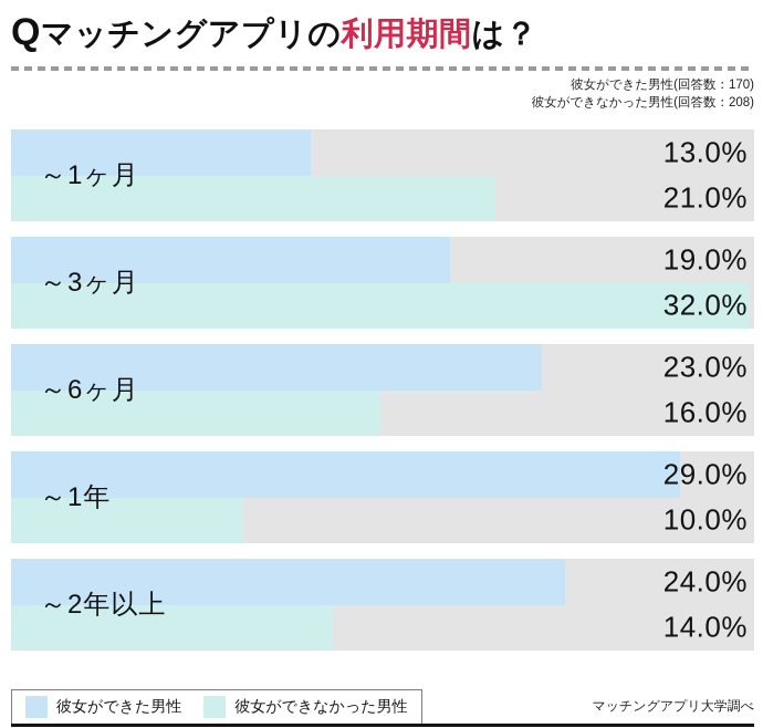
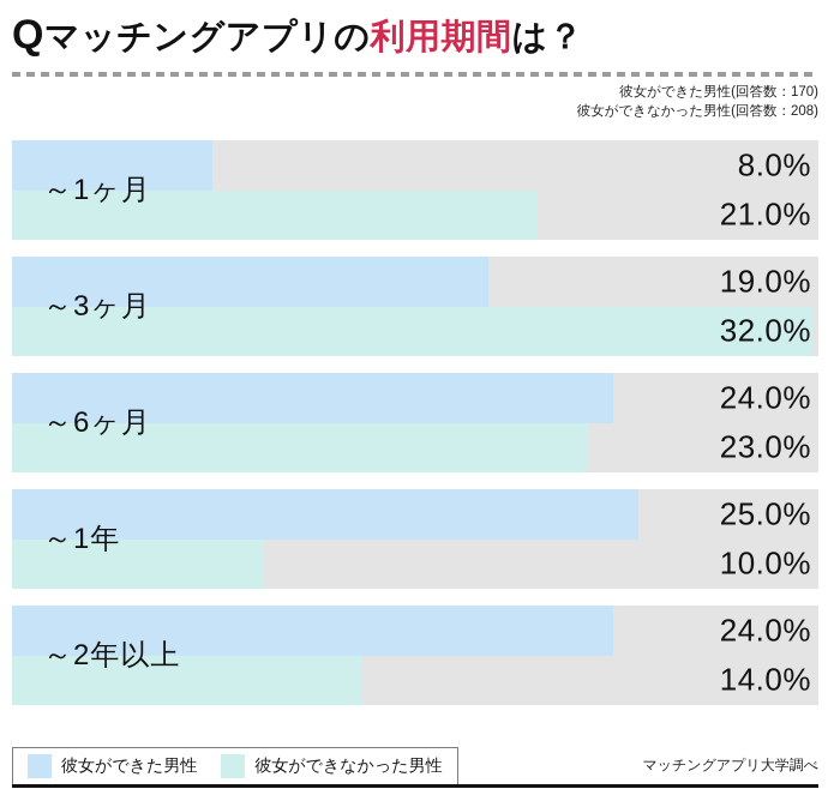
彼女ができた男性/～1ヶ月: 13.0% -> 8.0%
彼女ができた男性/～6ヶ月: 23.0% -> 24.0%
彼女ができなかった男性/～6ヶ月: 16.0% -> 23.0%
彼女ができた男性/～1年: 29.0% -> 25.0%
